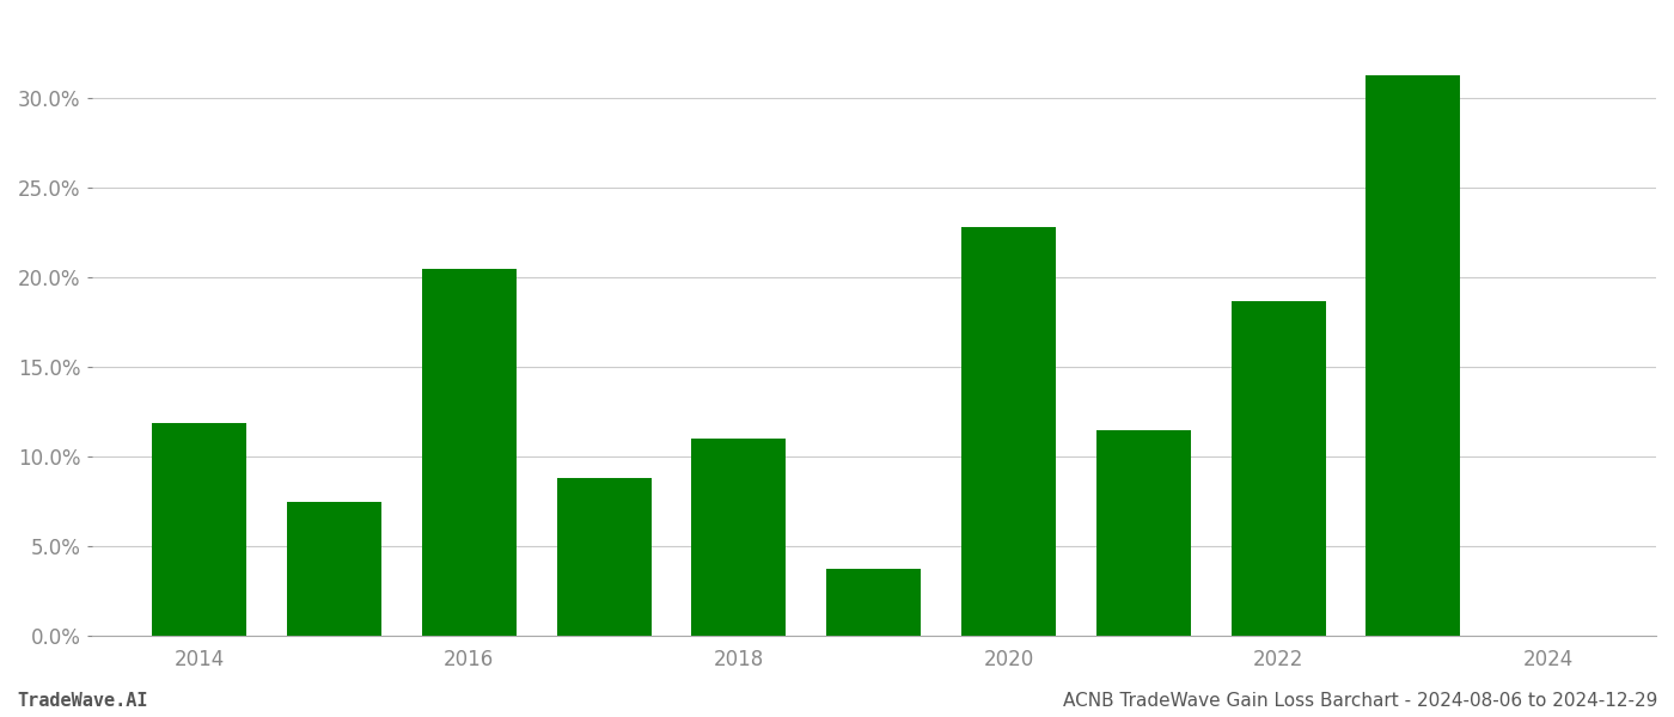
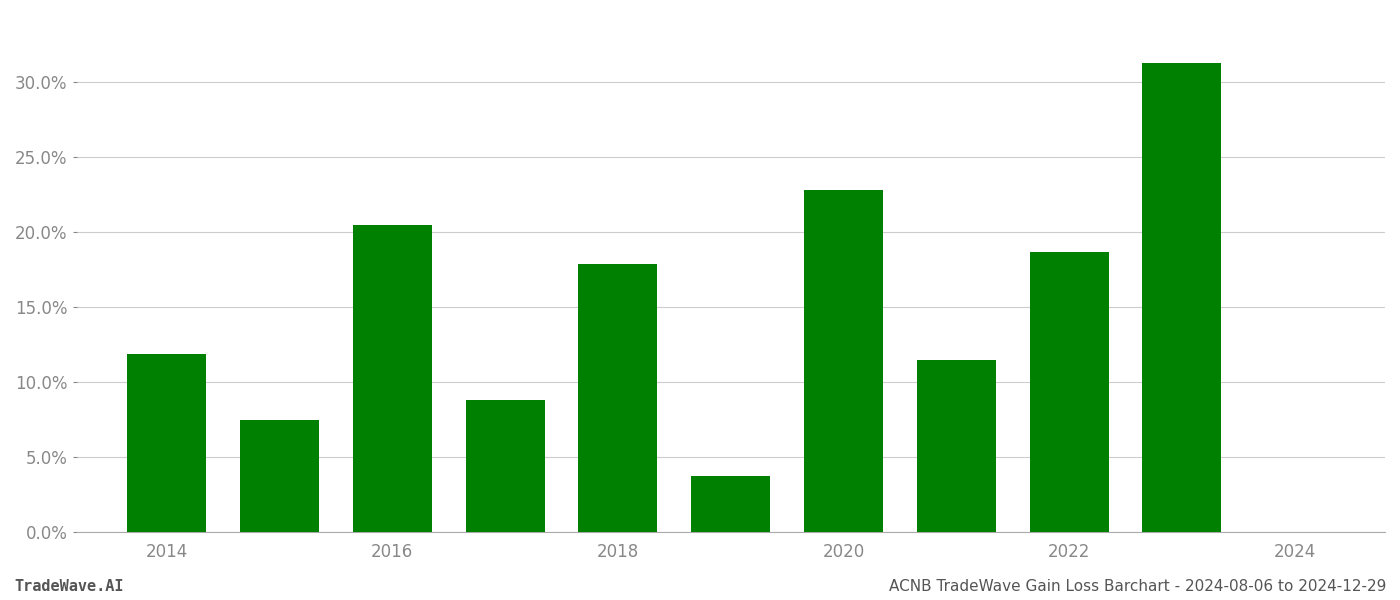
2018: 11.0% -> 17.9%
